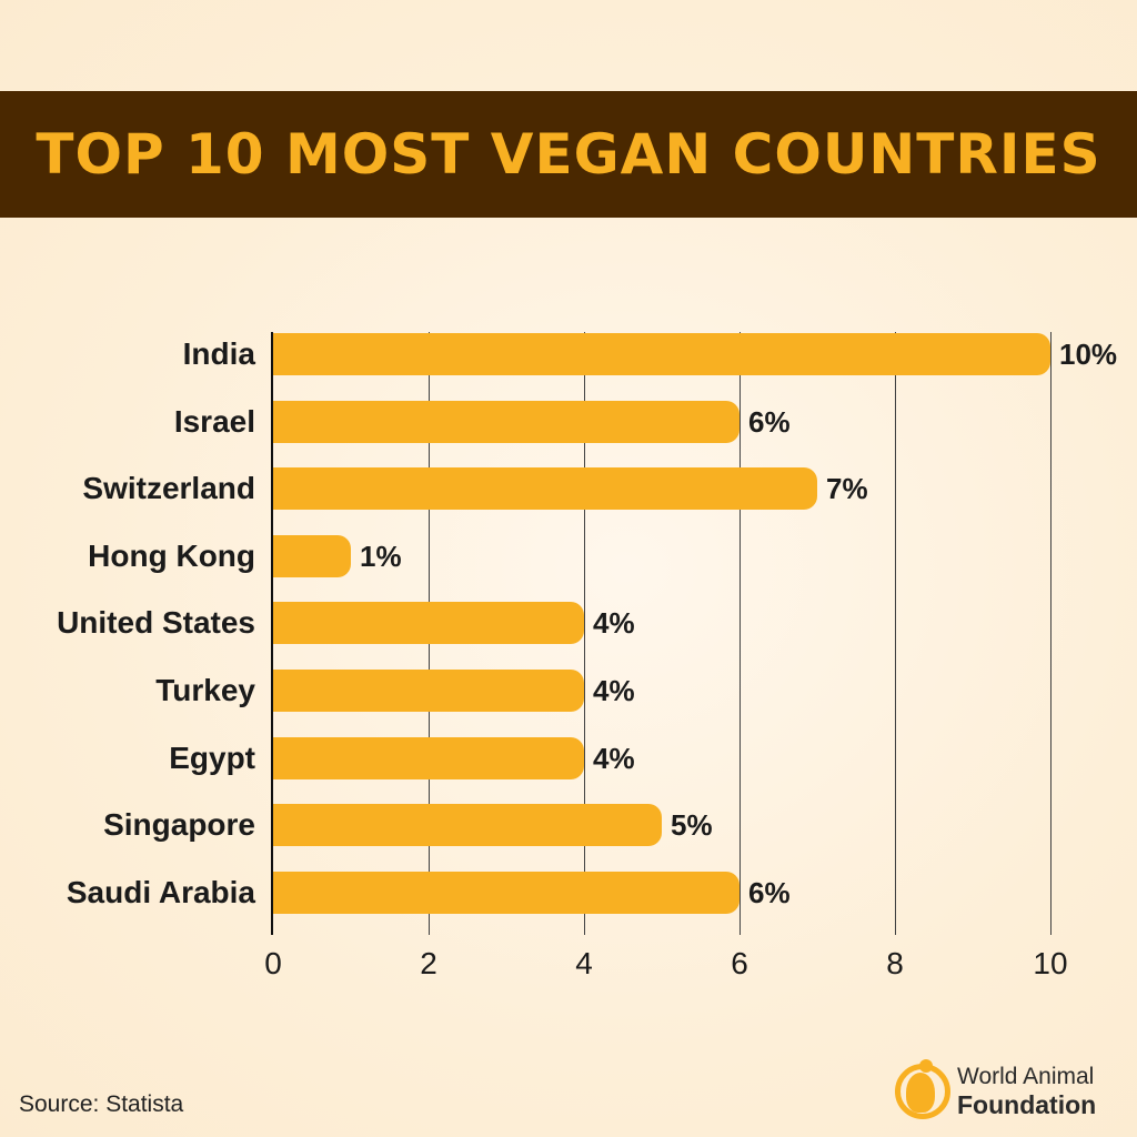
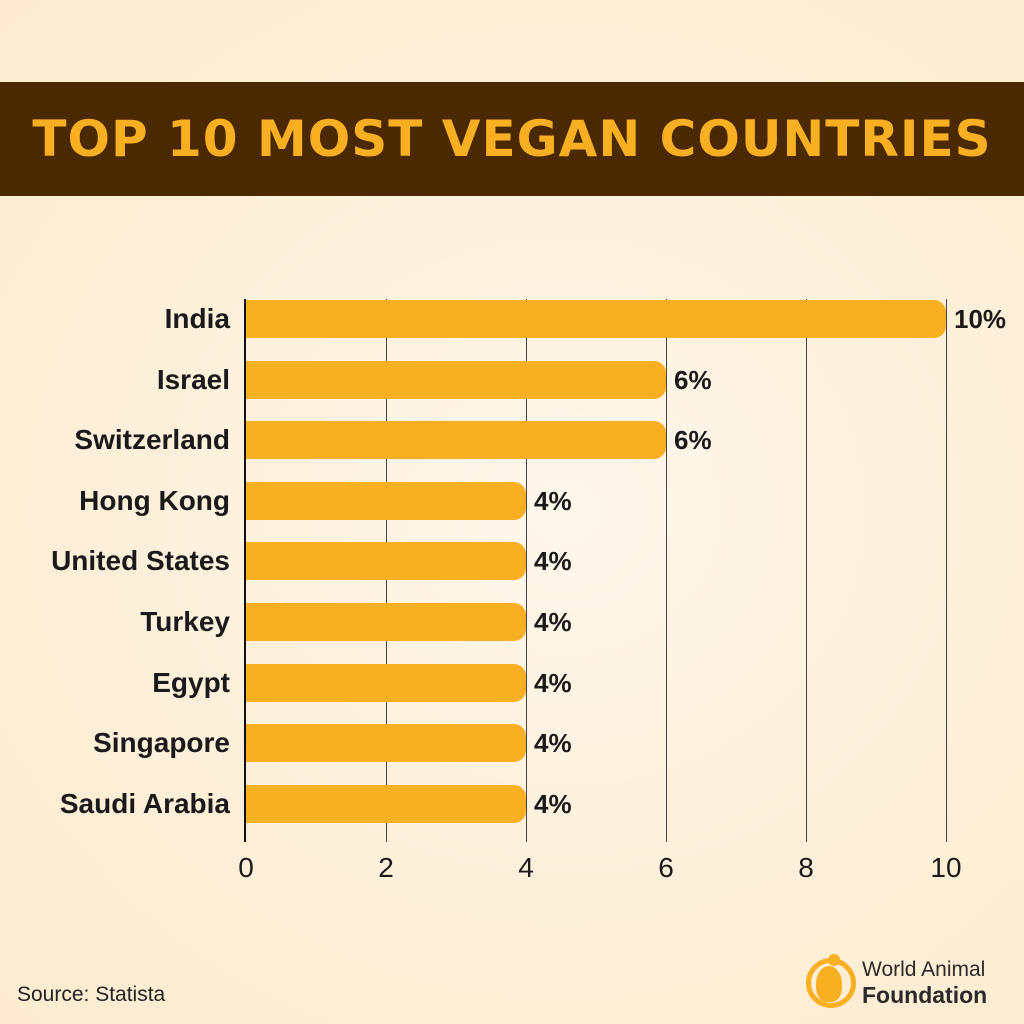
Switzerland: 7% -> 6%
Hong Kong: 1% -> 4%
Singapore: 5% -> 4%
Saudi Arabia: 6% -> 4%
